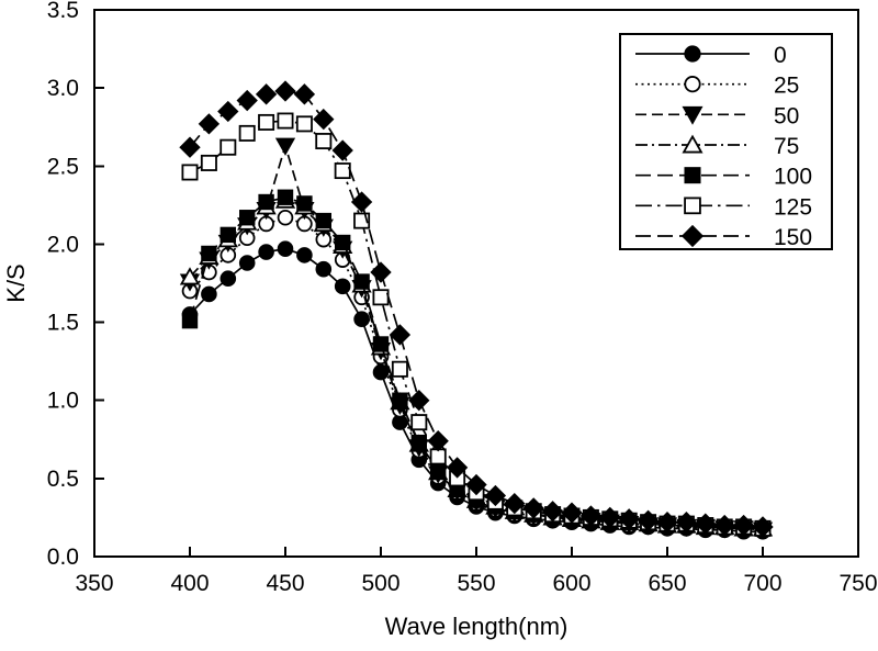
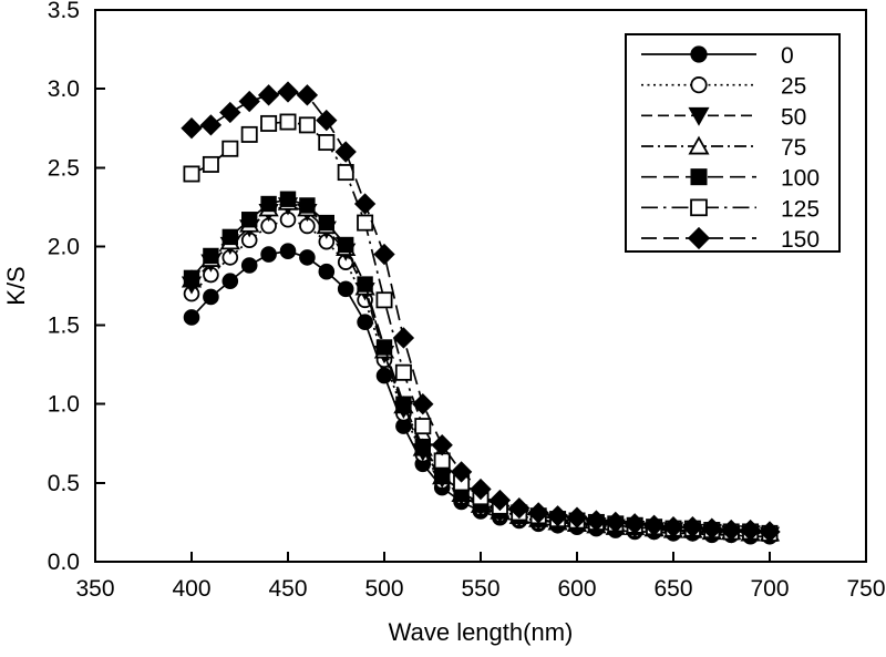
100/400: 1.51 -> 1.80
150/400: 2.62 -> 2.75
50/450: 2.63 -> 2.26
150/500: 1.82 -> 1.95
